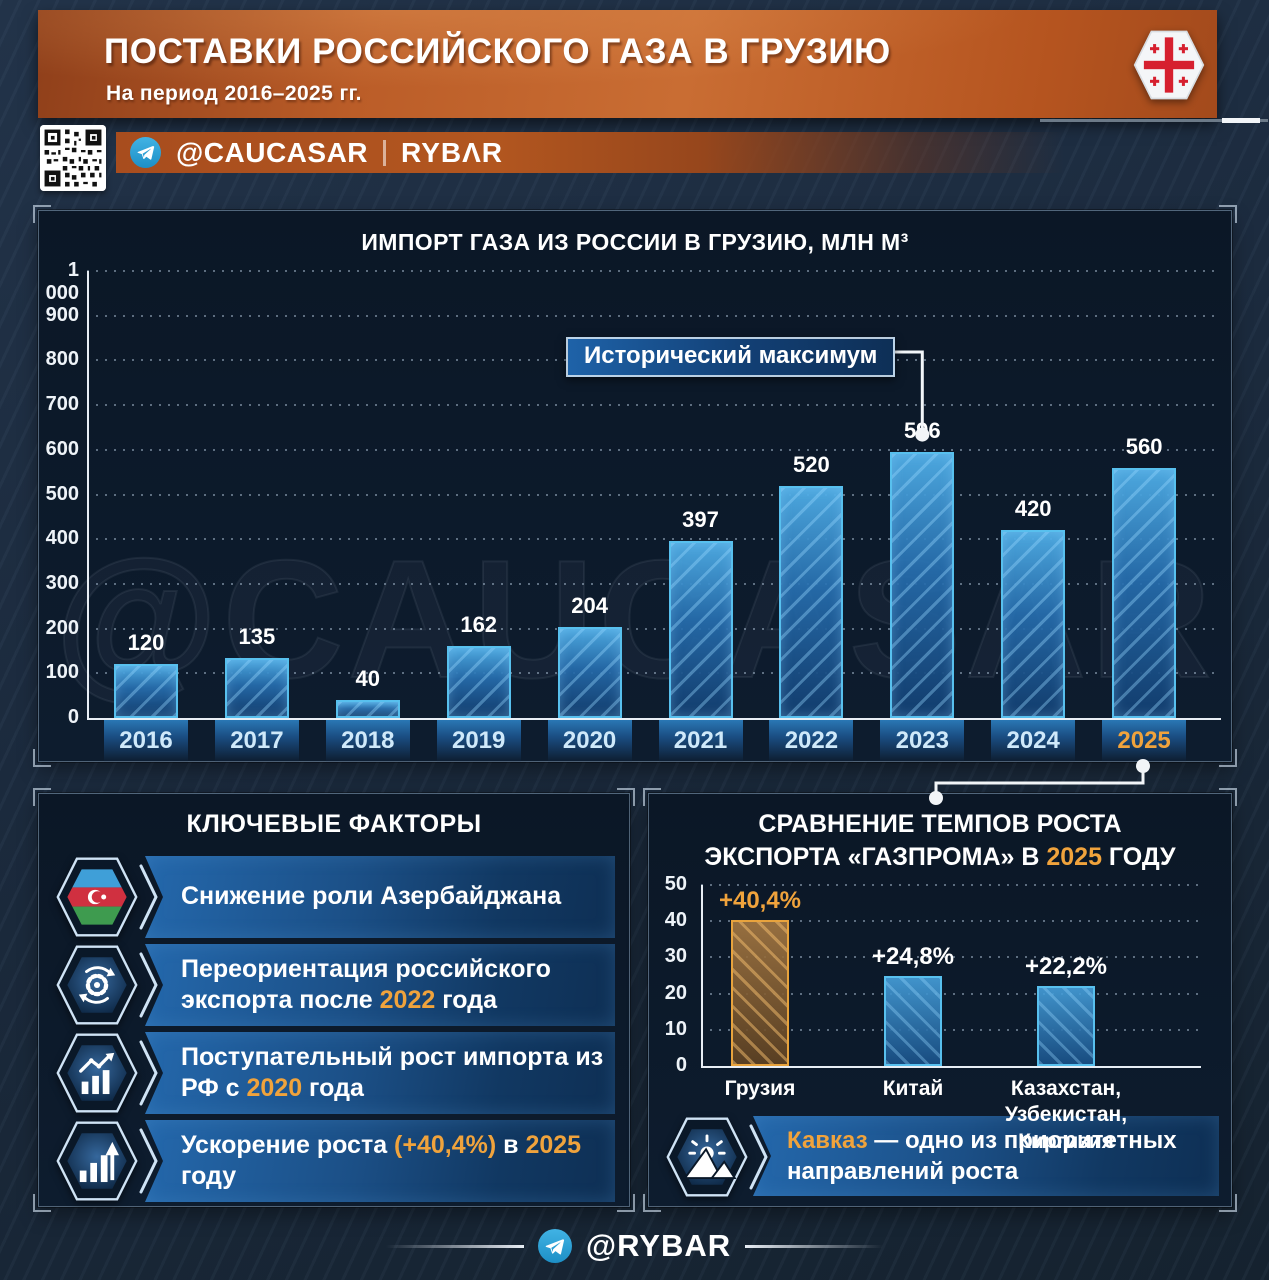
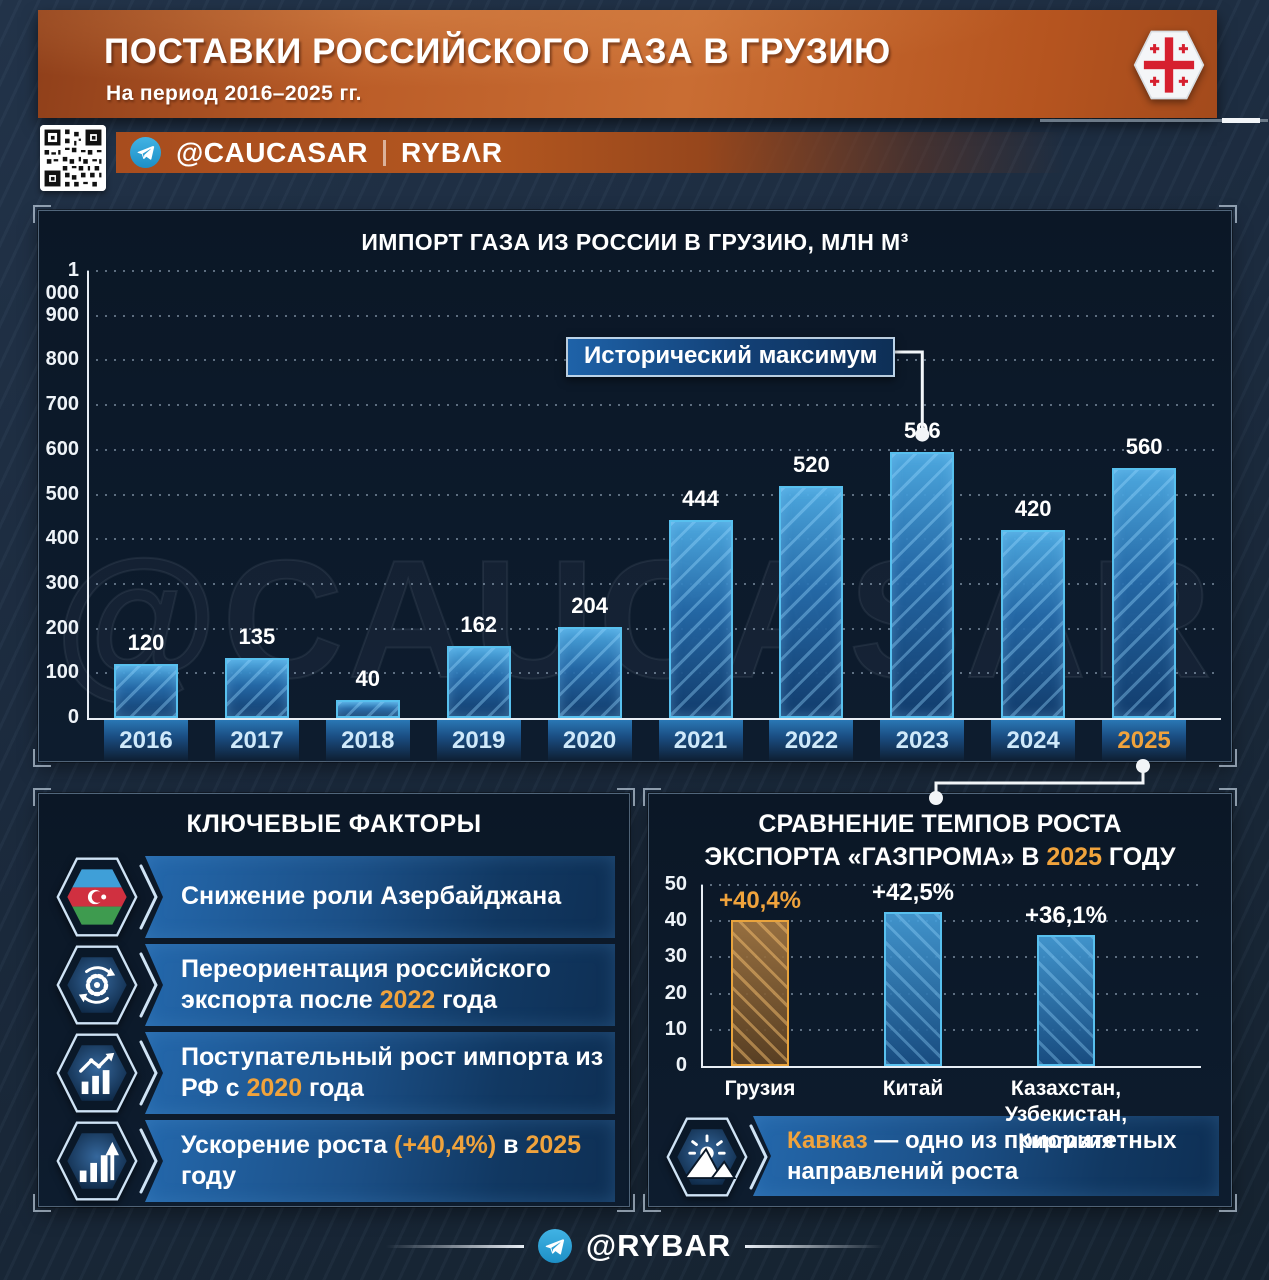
ИМПОРТ ГАЗА ИЗ РОССИИ В ГРУЗИЮ, МЛН М³/2021: 397 -> 444
СРАВНЕНИЕ ТЕМПОВ РОСТА ЭКСПОРТА «ГАЗПРОМА» В 2025 ГОДУ/Китай: +24,8% -> +42,5%
СРАВНЕНИЕ ТЕМПОВ РОСТА ЭКСПОРТА «ГАЗПРОМА» В 2025 ГОДУ/Казахстан, Узбекистан, Киргизия: +22,2% -> +36,1%
